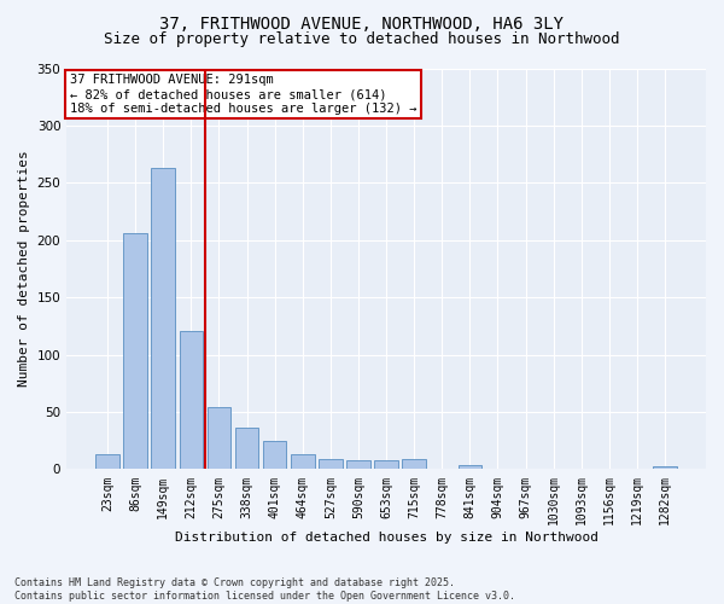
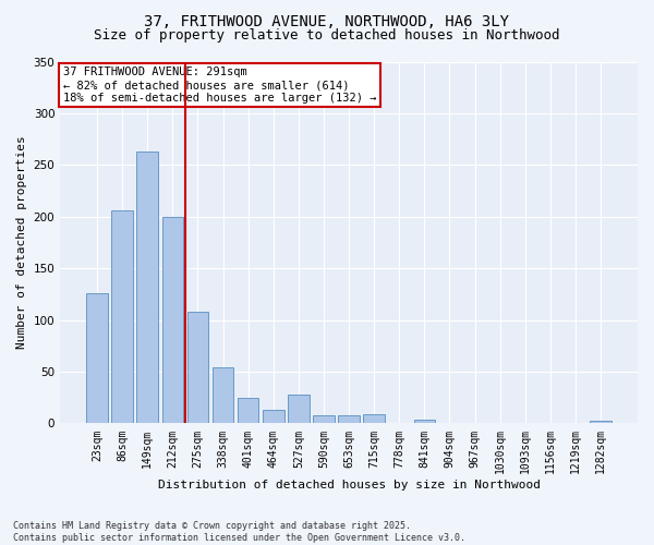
23sqm: 13 -> 126
212sqm: 121 -> 200
275sqm: 54 -> 108
338sqm: 36 -> 54
527sqm: 9 -> 28
